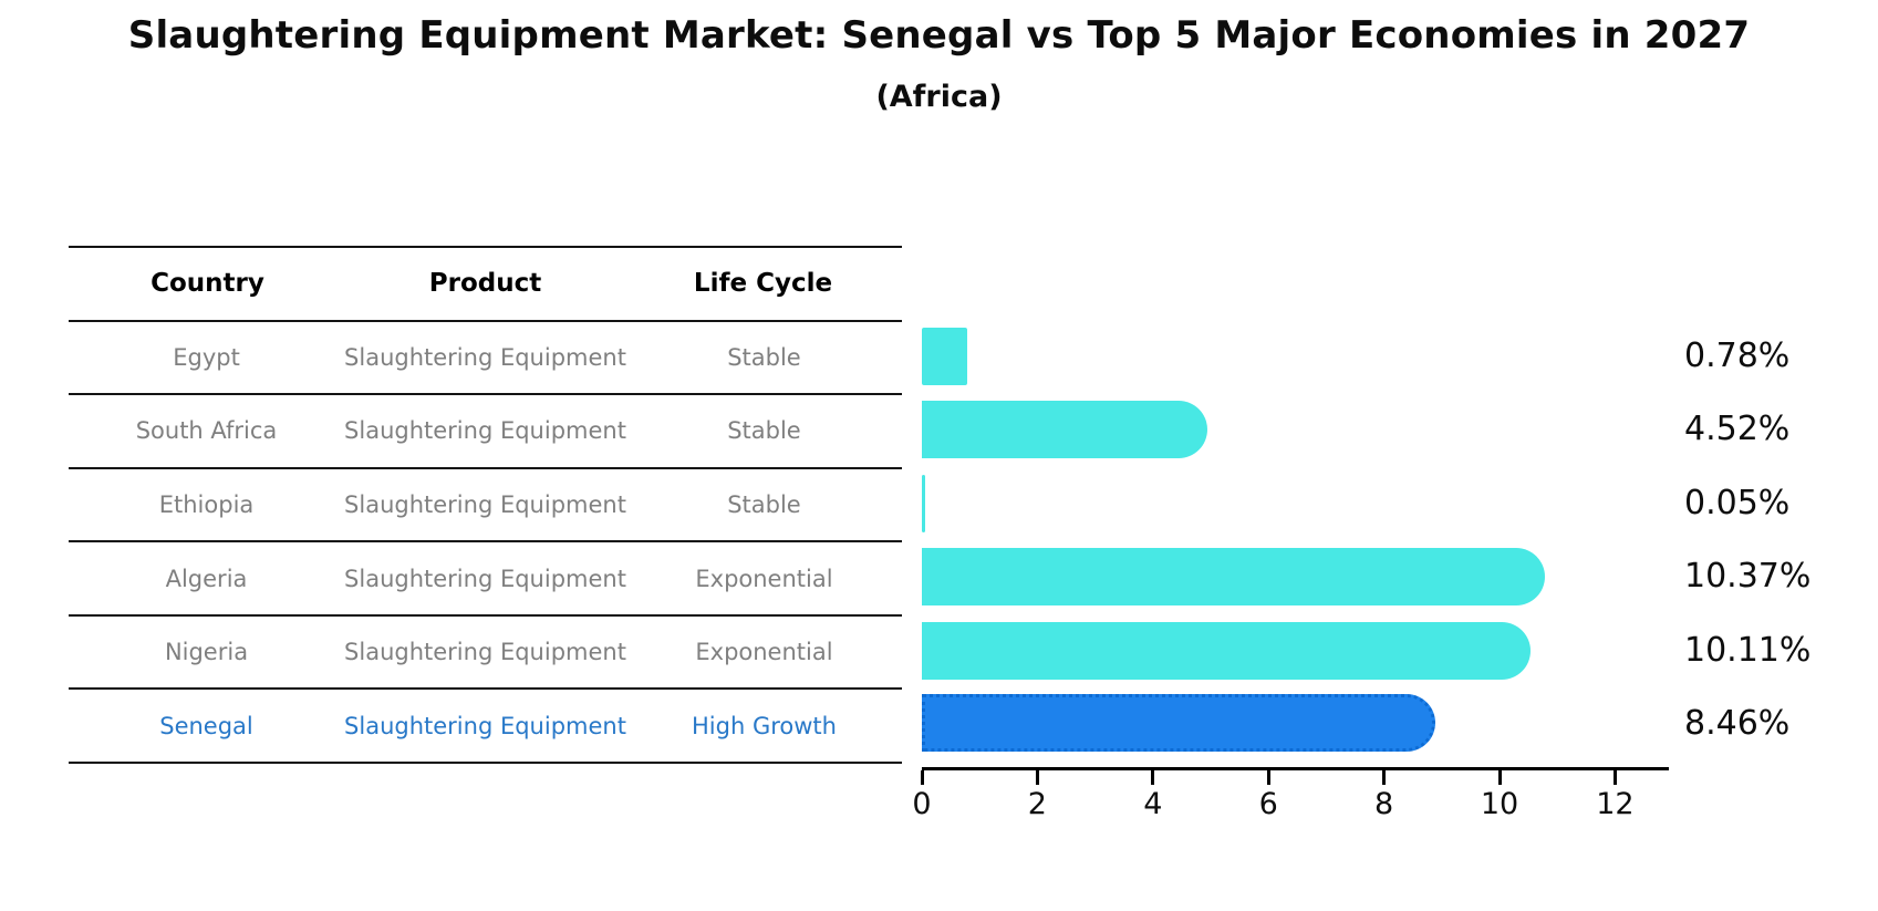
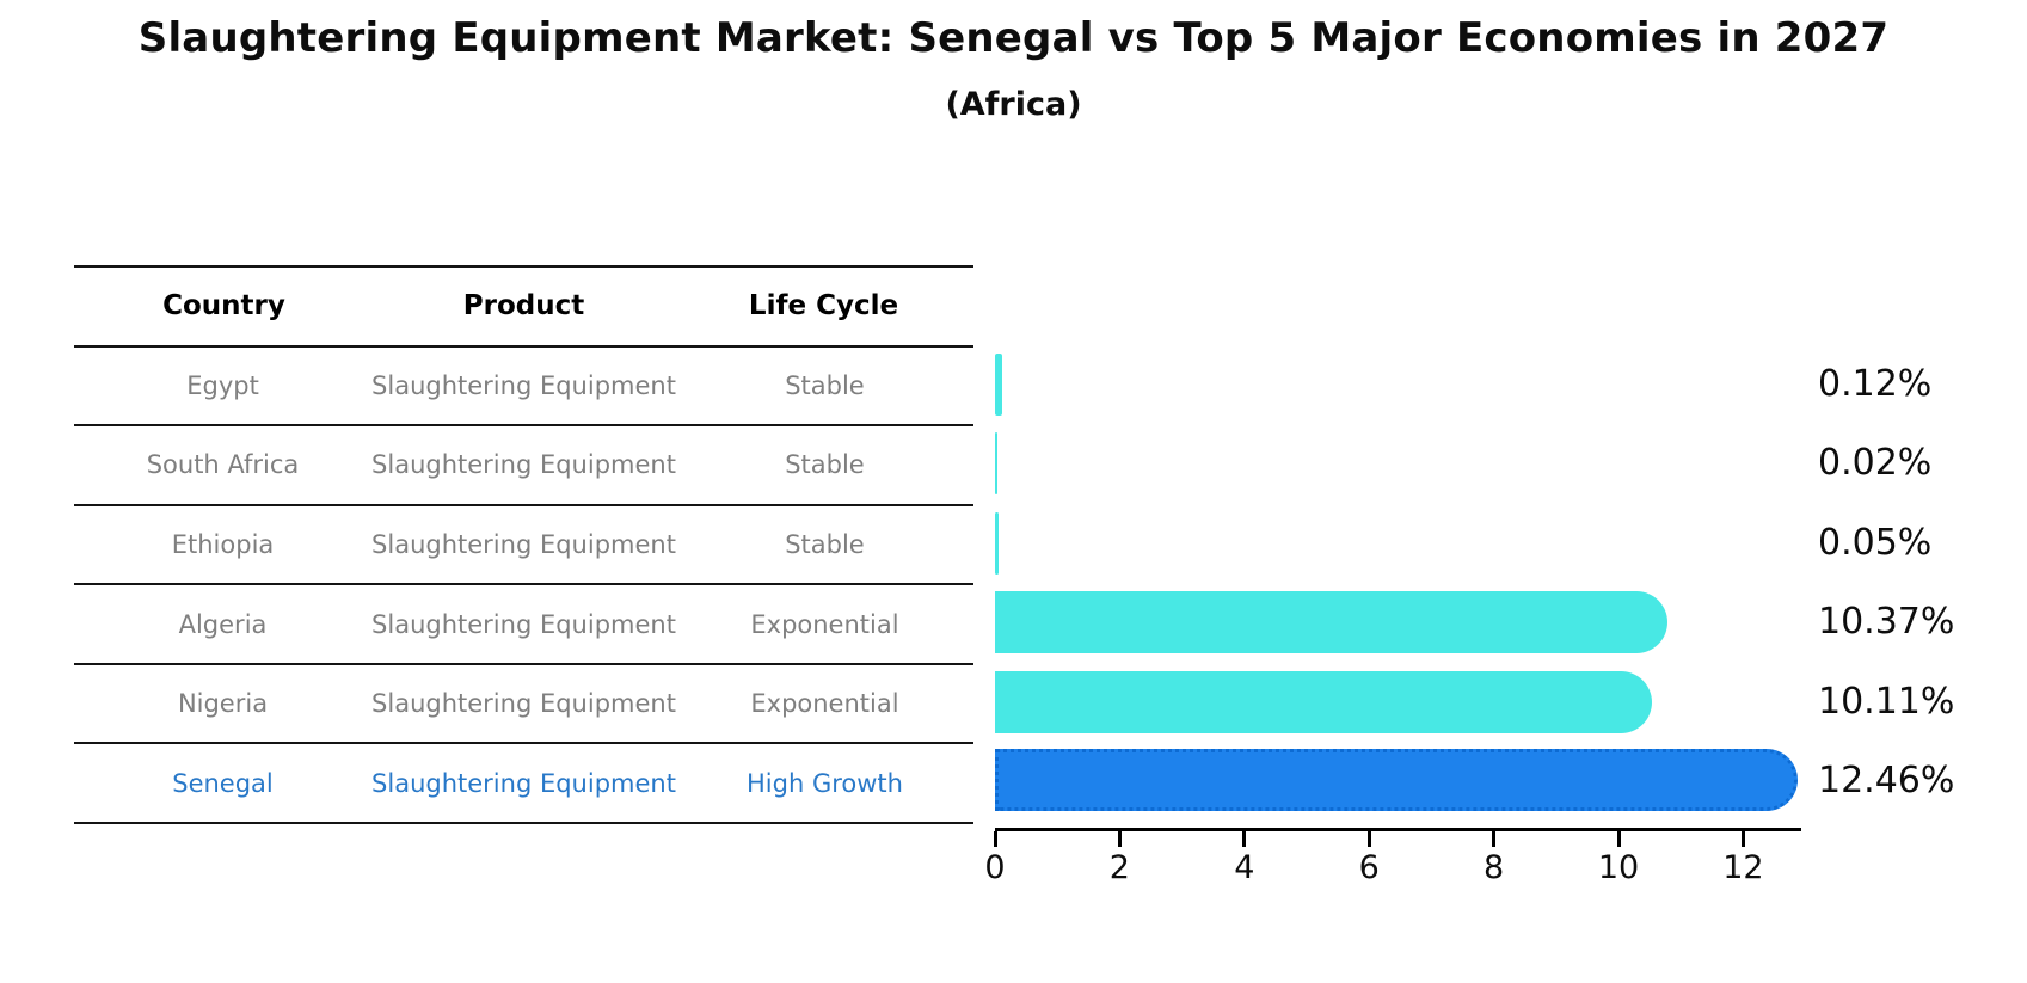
Egypt: 0.78% -> 0.12%
South Africa: 4.52% -> 0.02%
Senegal: 8.46% -> 12.46%
